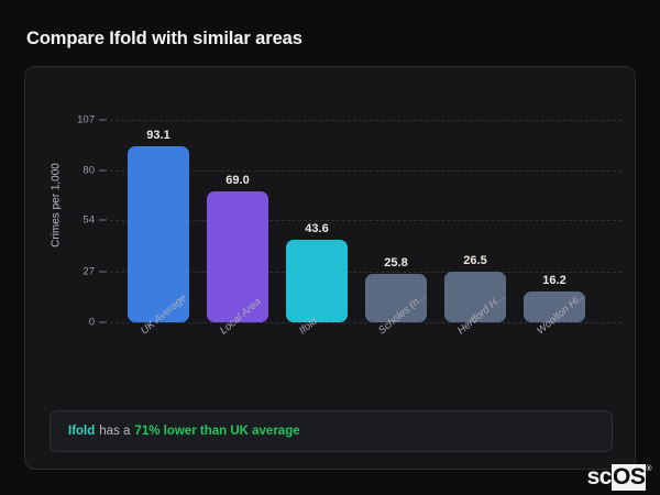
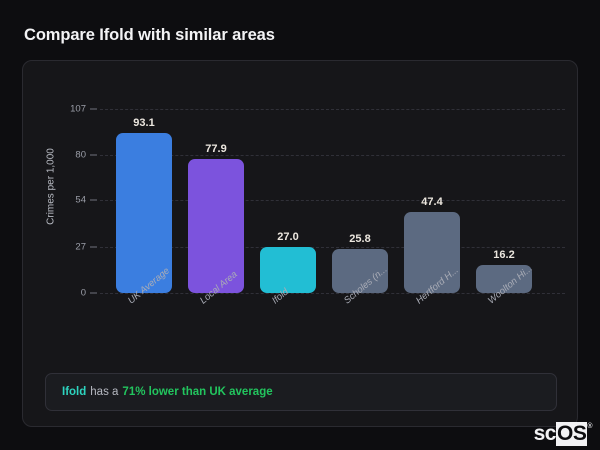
Local Area: 69.0 -> 77.9
Ifold: 43.6 -> 27.0
Hertford H...: 26.5 -> 47.4
